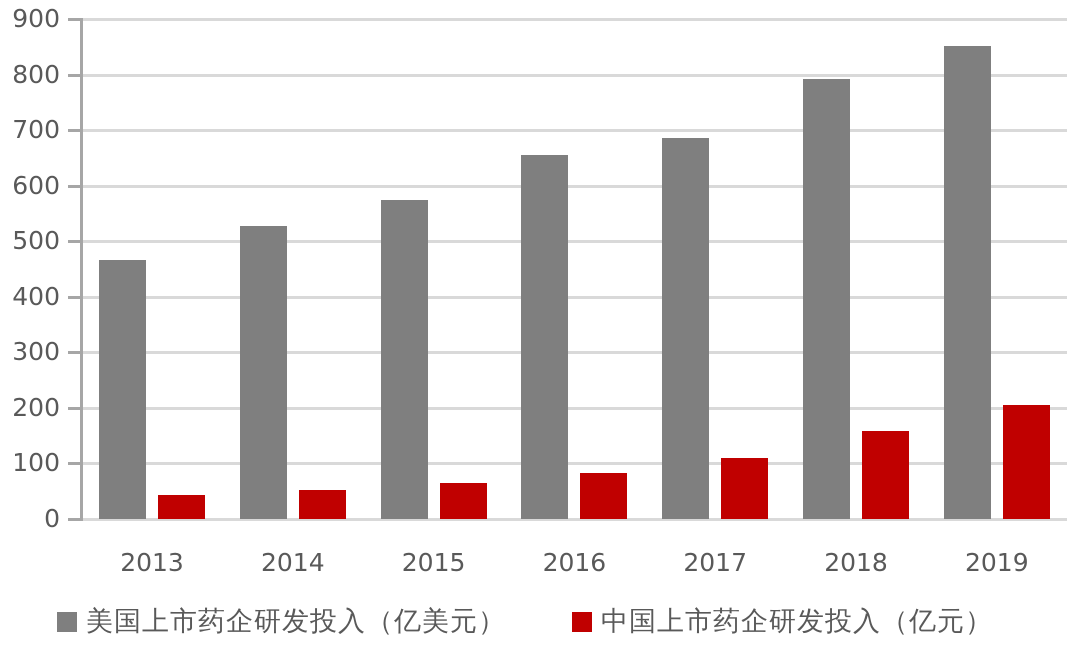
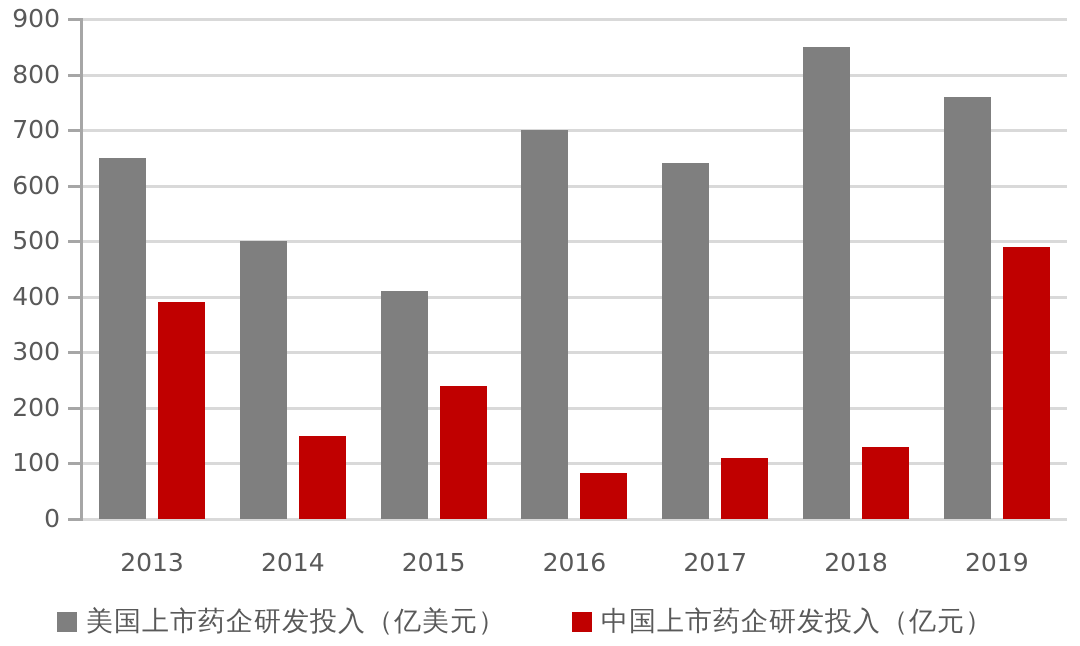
美国上市药企研发投入（亿美元）/2013: 470 -> 650
中国上市药企研发投入（亿元）/2013: 40 -> 390
美国上市药企研发投入（亿美元）/2014: 530 -> 500
中国上市药企研发投入（亿元）/2014: 50 -> 150
美国上市药企研发投入（亿美元）/2015: 580 -> 410
中国上市药企研发投入（亿元）/2015: 60 -> 240
美国上市药企研发投入（亿美元）/2016: 660 -> 700
美国上市药企研发投入（亿美元）/2017: 680 -> 640
美国上市药企研发投入（亿美元）/2018: 790 -> 850
中国上市药企研发投入（亿元）/2018: 160 -> 130
美国上市药企研发投入（亿美元）/2019: 850 -> 760
中国上市药企研发投入（亿元）/2019: 200 -> 490
